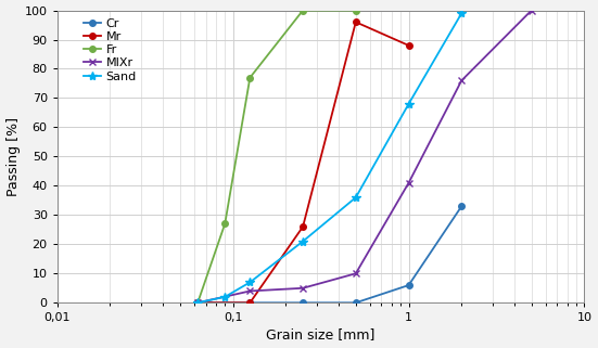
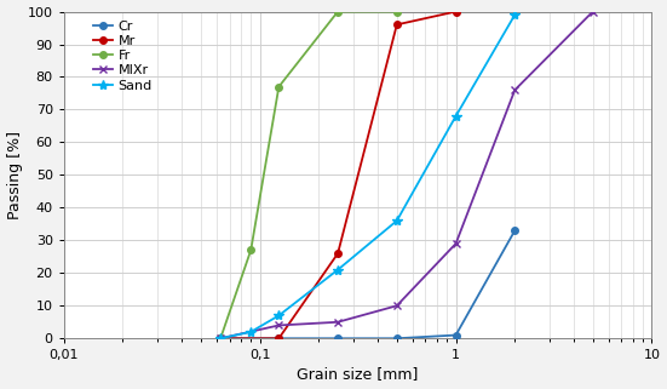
Cr/1: 6 -> 1
Mr/1: 88 -> 100
MIXr/1: 41 -> 29
